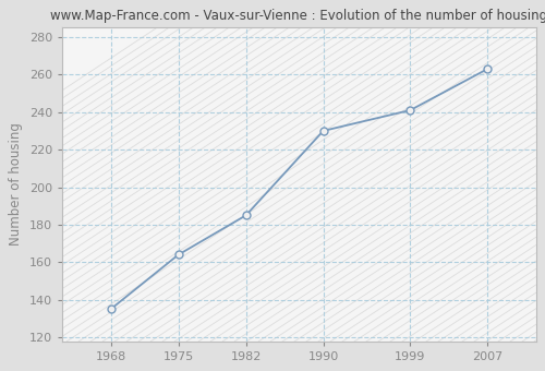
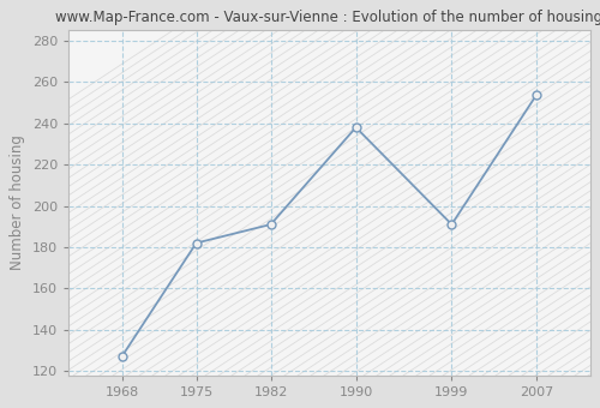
1968: 135 -> 127
1975: 164 -> 182
1982: 185 -> 191
1990: 230 -> 238
1999: 241 -> 191
2007: 263 -> 254
